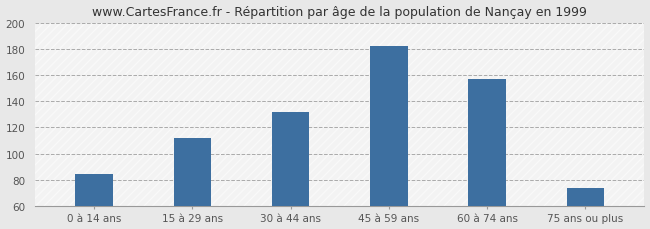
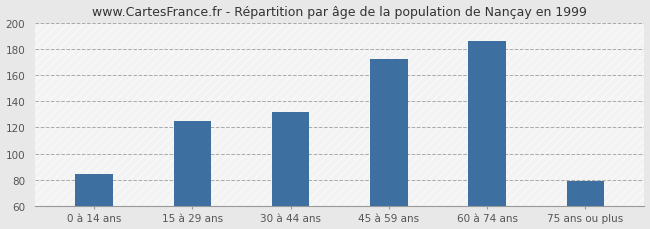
15 à 29 ans: 112 -> 125
45 à 59 ans: 182 -> 172
60 à 74 ans: 157 -> 186
75 ans ou plus: 74 -> 79
